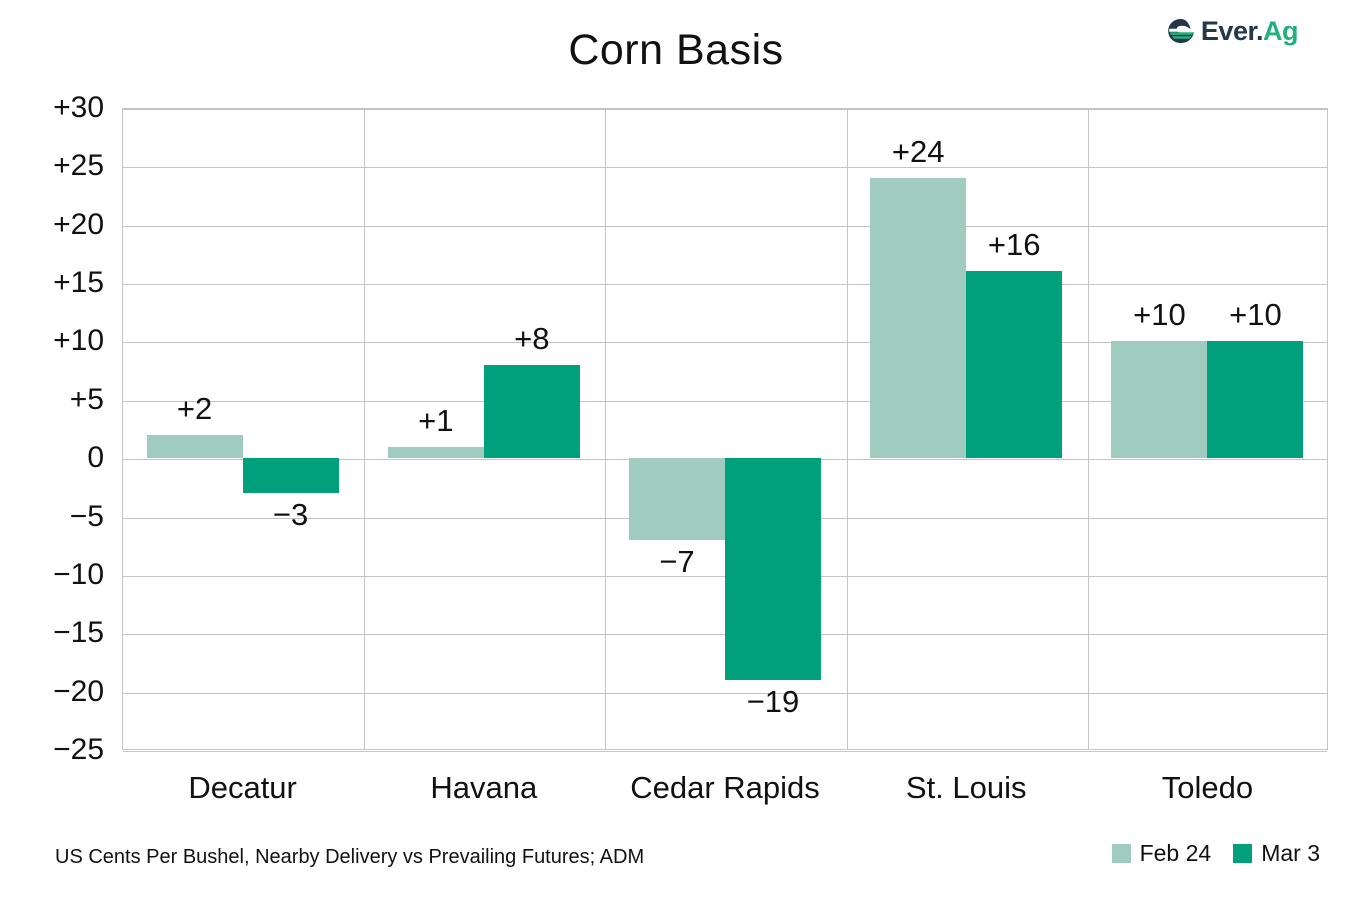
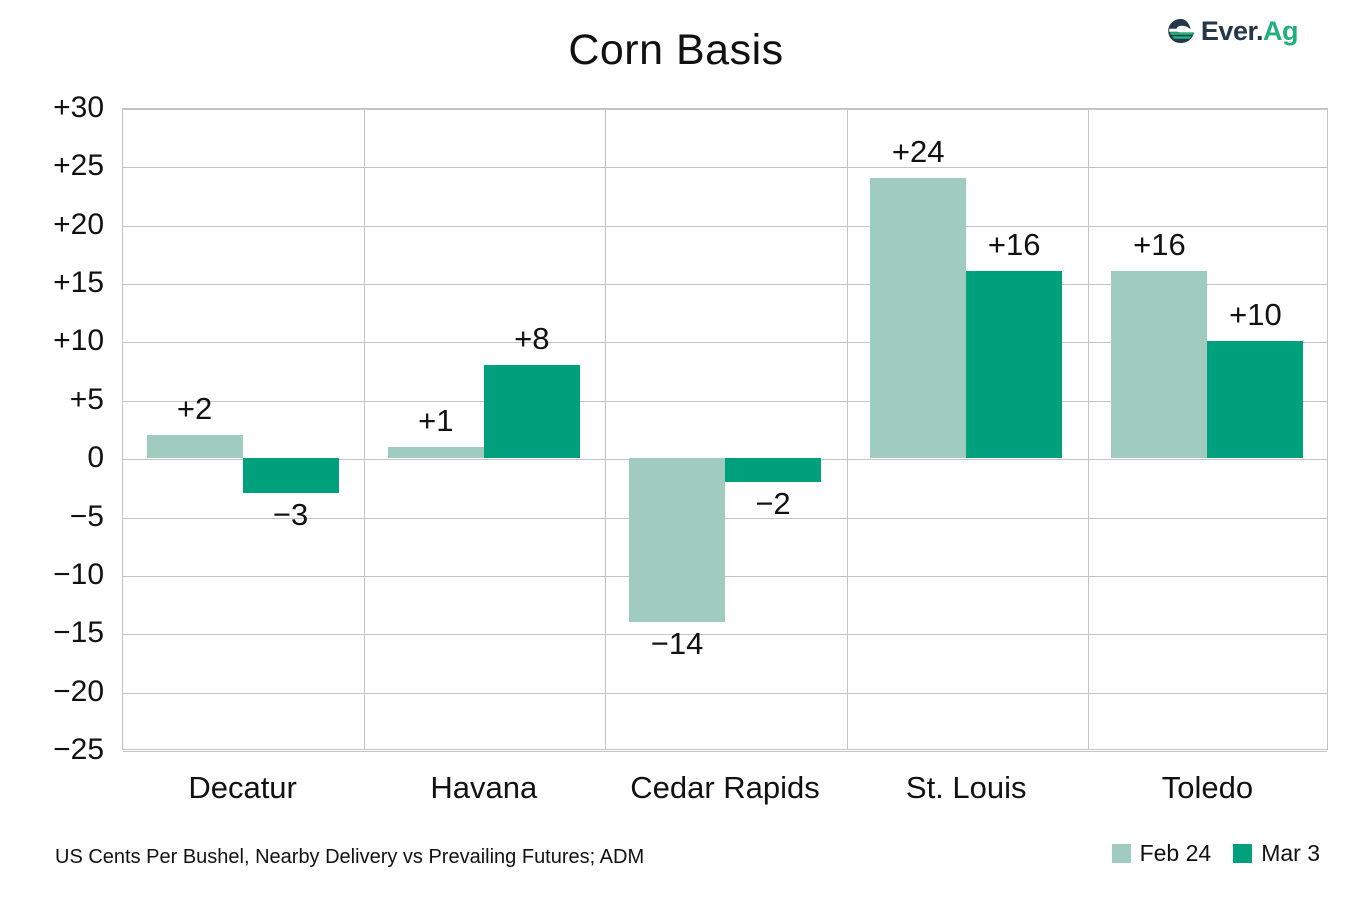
Feb 24/Cedar Rapids: −7 -> −14
Mar 3/Cedar Rapids: −19 -> −2
Feb 24/Toledo: +10 -> +16
